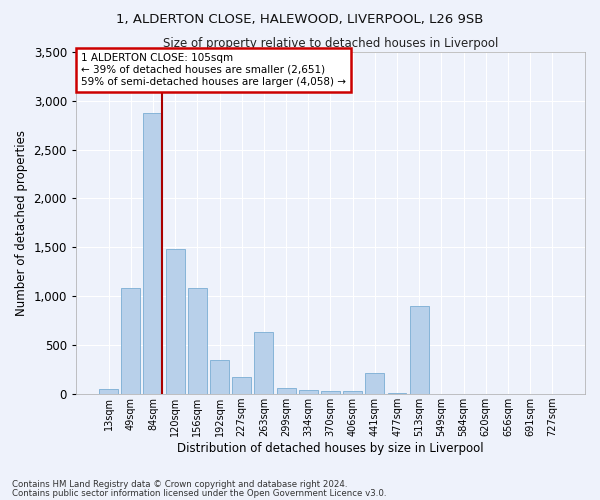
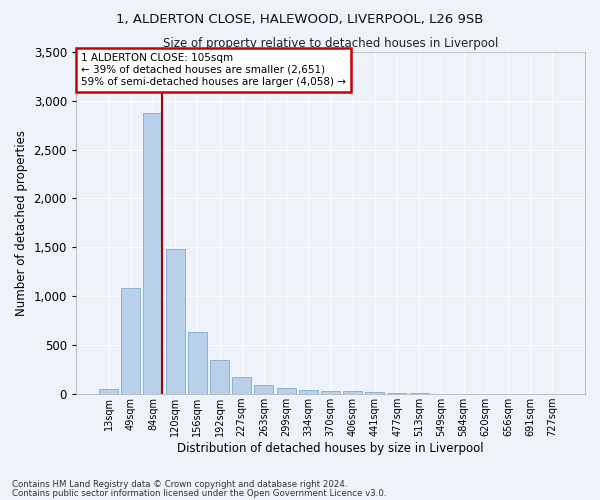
156sqm: 1,080 -> 640
263sqm: 640 -> 100
441sqm: 220 -> 20
513sqm: 900 -> 10
